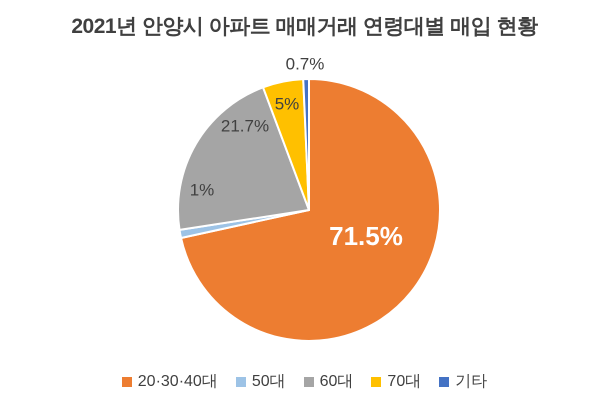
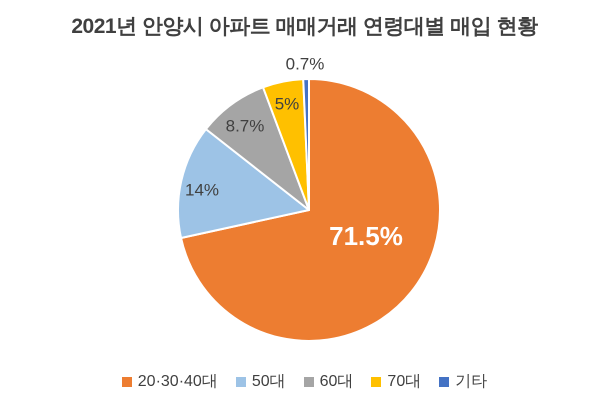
50대: 1% -> 14%
60대: 21.7% -> 8.7%
